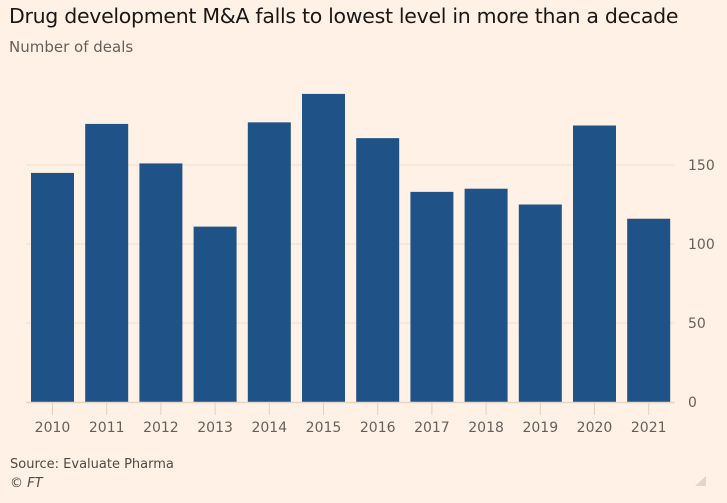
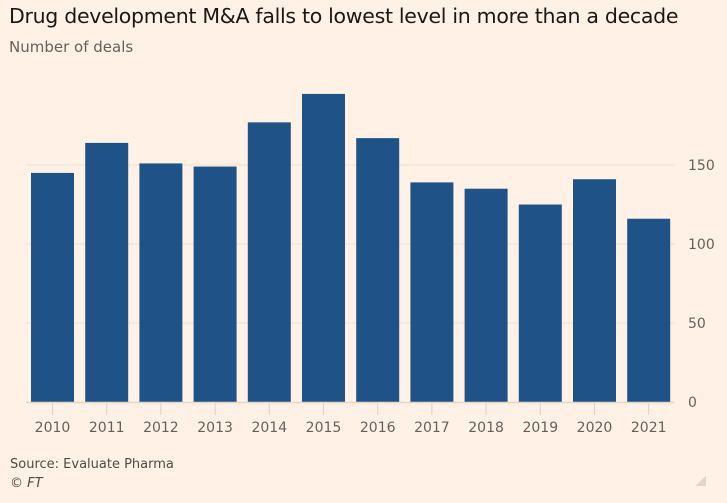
2011: 176 -> 164
2013: 111 -> 149
2017: 133 -> 139
2020: 175 -> 141
